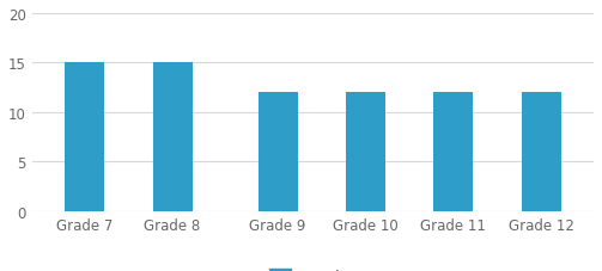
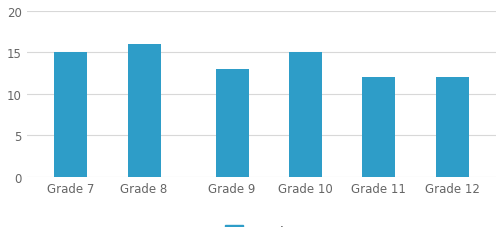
Grade 8: 15 -> 16
Grade 9: 12 -> 13
Grade 10: 12 -> 15
